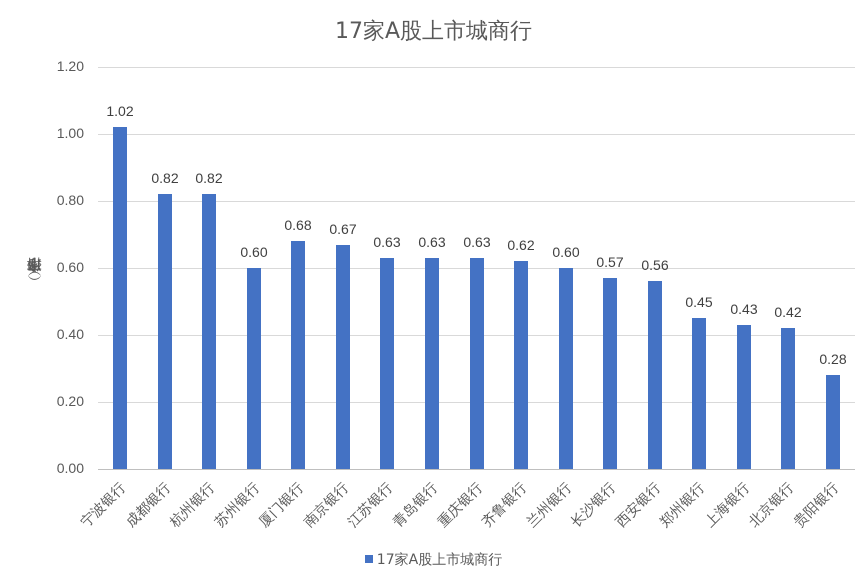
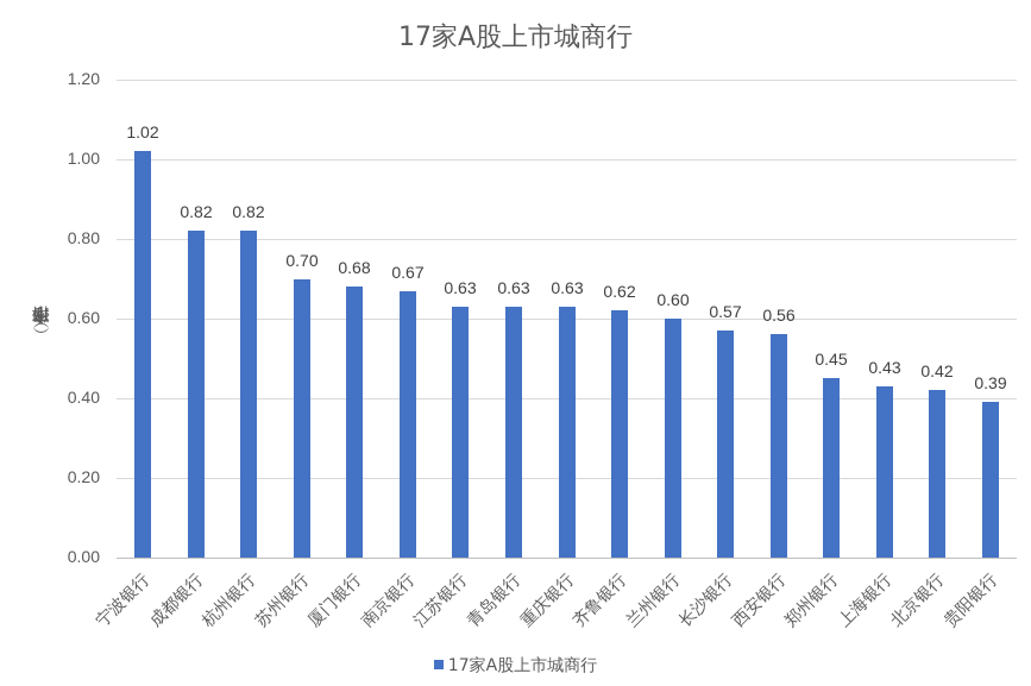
苏州银行: 0.60 -> 0.70
贵阳银行: 0.28 -> 0.39
